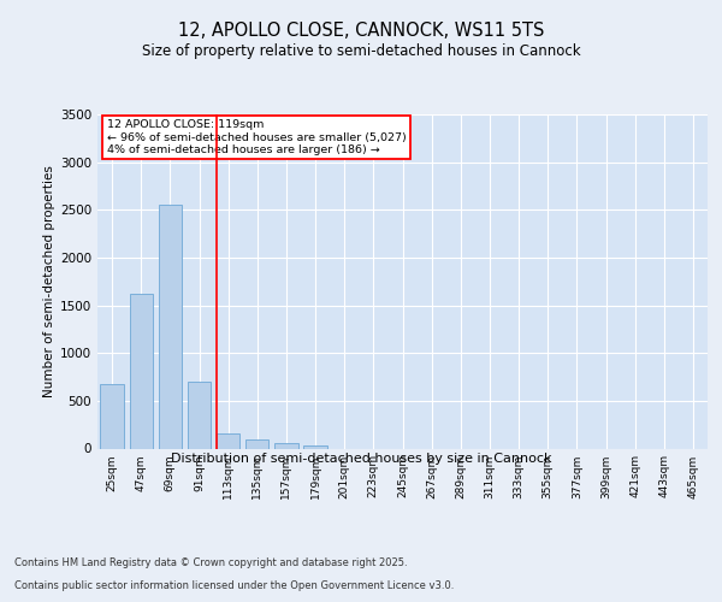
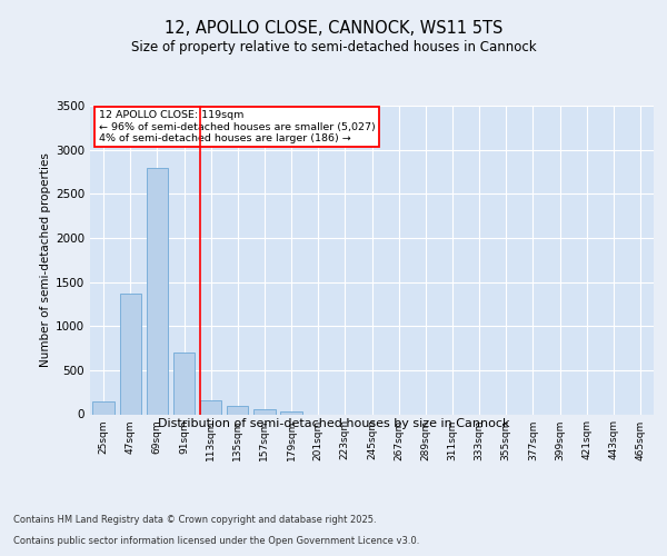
25sqm: 680 -> 140
47sqm: 1620 -> 1370
69sqm: 2560 -> 2790
